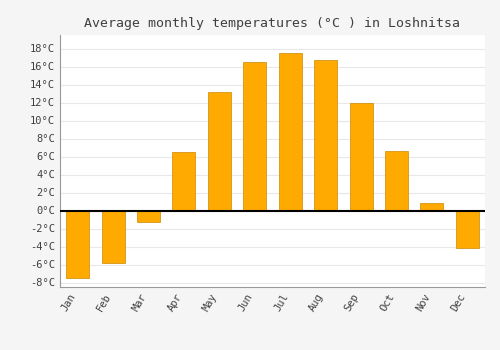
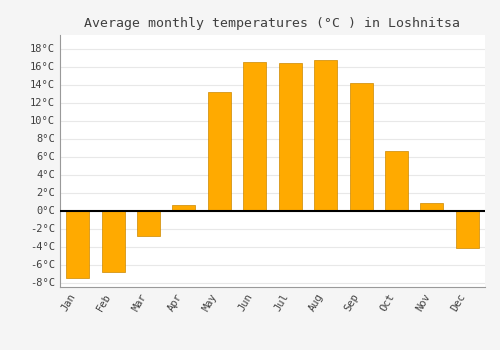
Feb: -5.8°C -> -6.8°C
Mar: -1.3°C -> -2.8°C
Apr: 6.5°C -> 0.6°C
Jul: 17.5°C -> 16.4°C
Sep: 12.0°C -> 14.2°C
